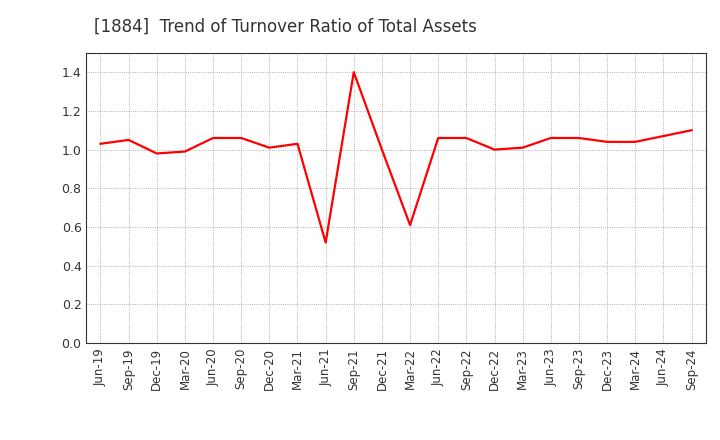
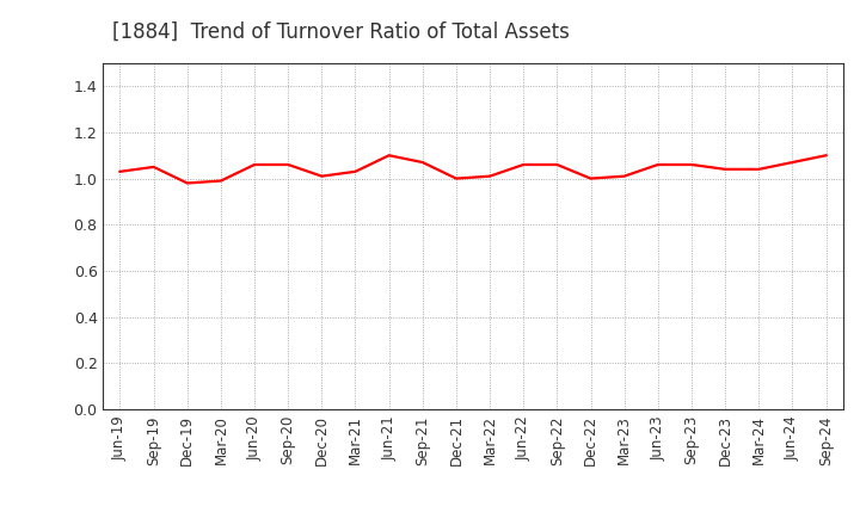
Jun-21: 0.52 -> 1.10
Sep-21: 1.40 -> 1.07
Mar-22: 0.61 -> 1.01
